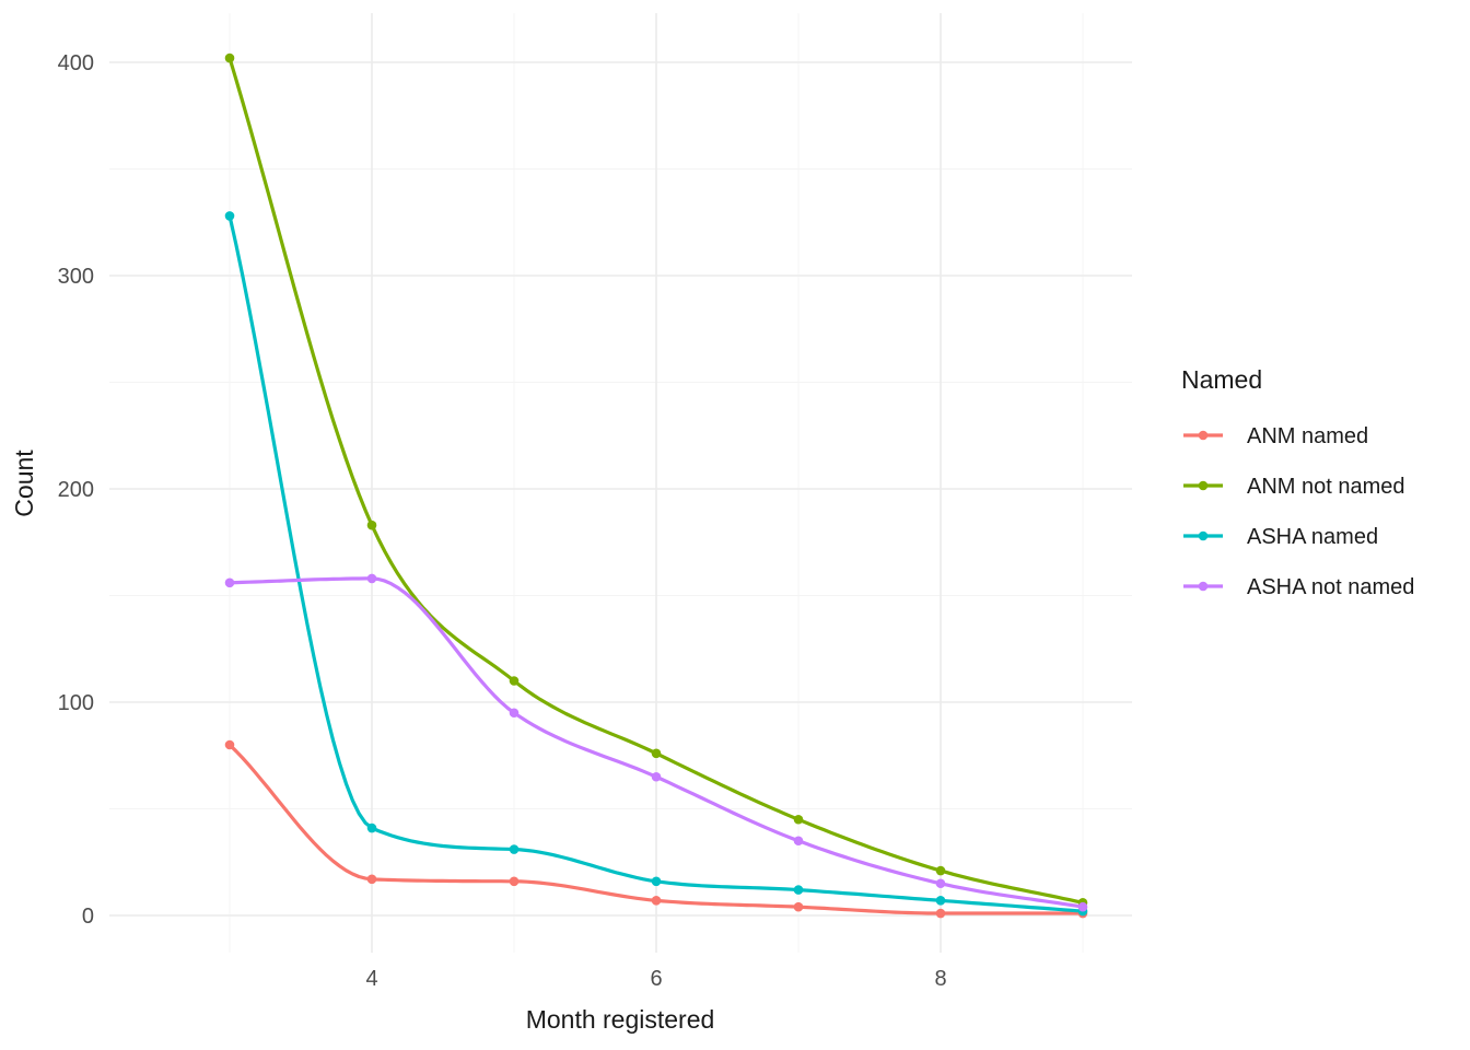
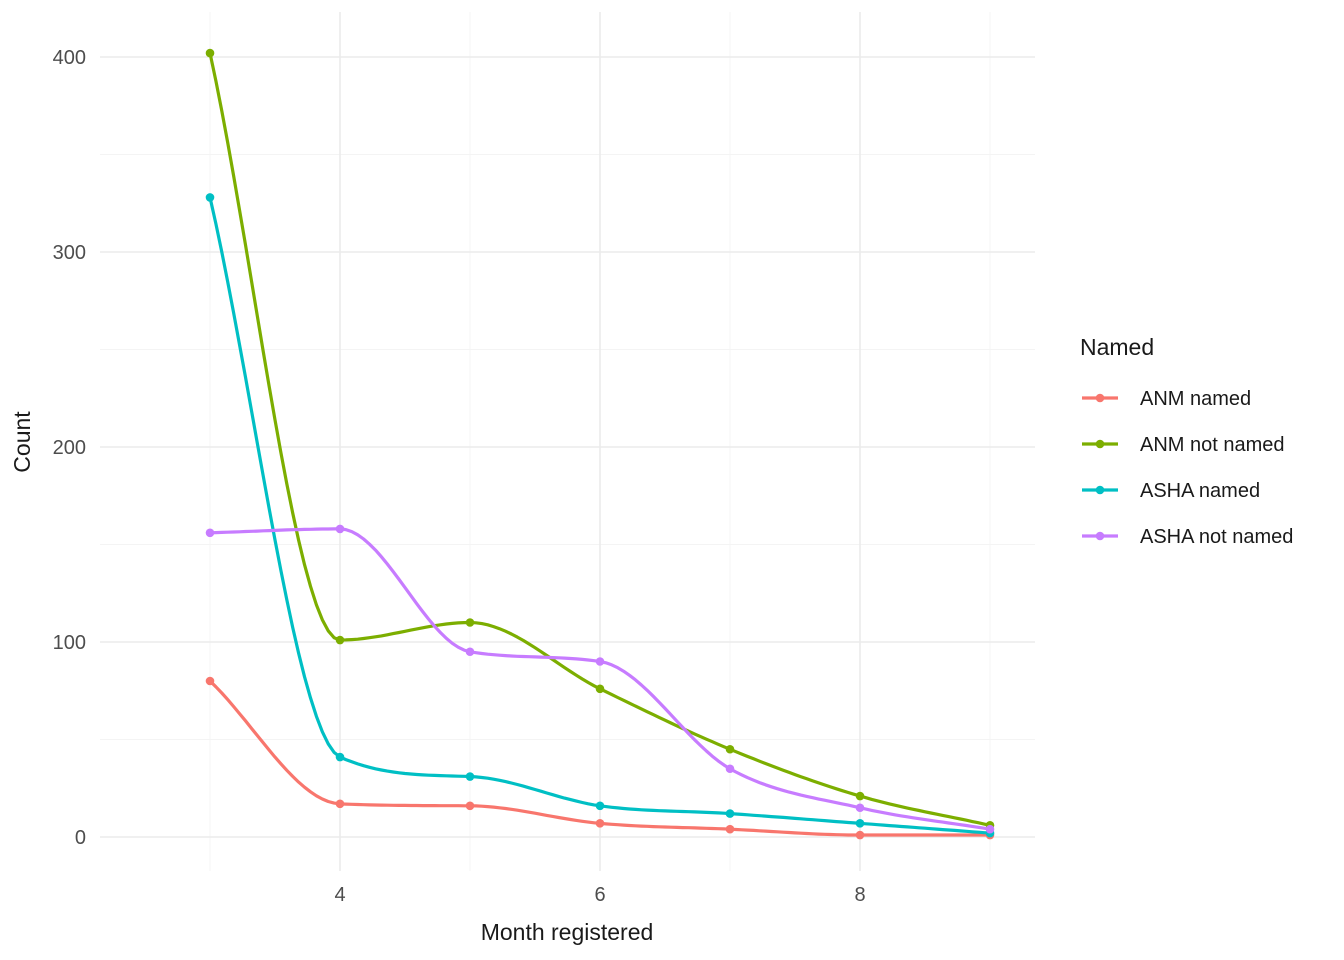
ANM not named/4: 183 -> 101
ASHA not named/6: 65 -> 90
